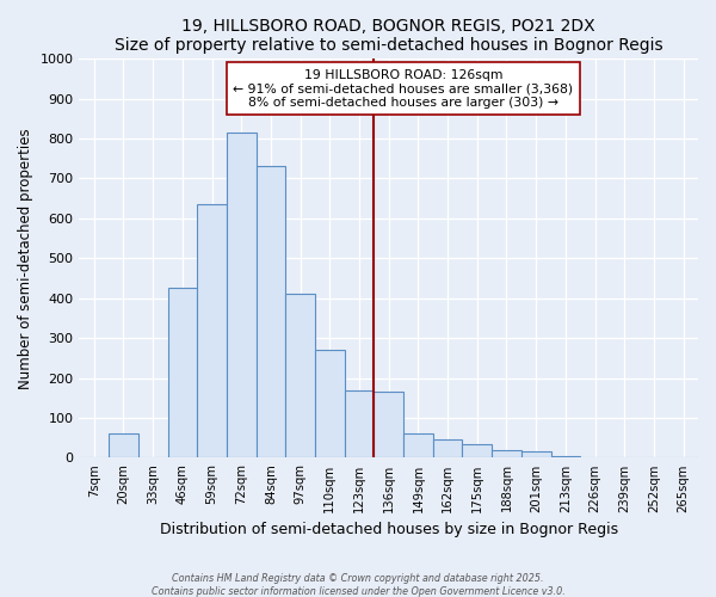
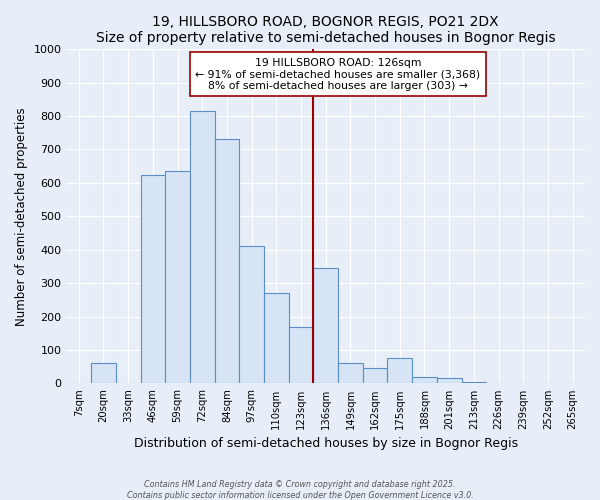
46sqm: 425 -> 625
136sqm: 165 -> 345
175sqm: 35 -> 75
